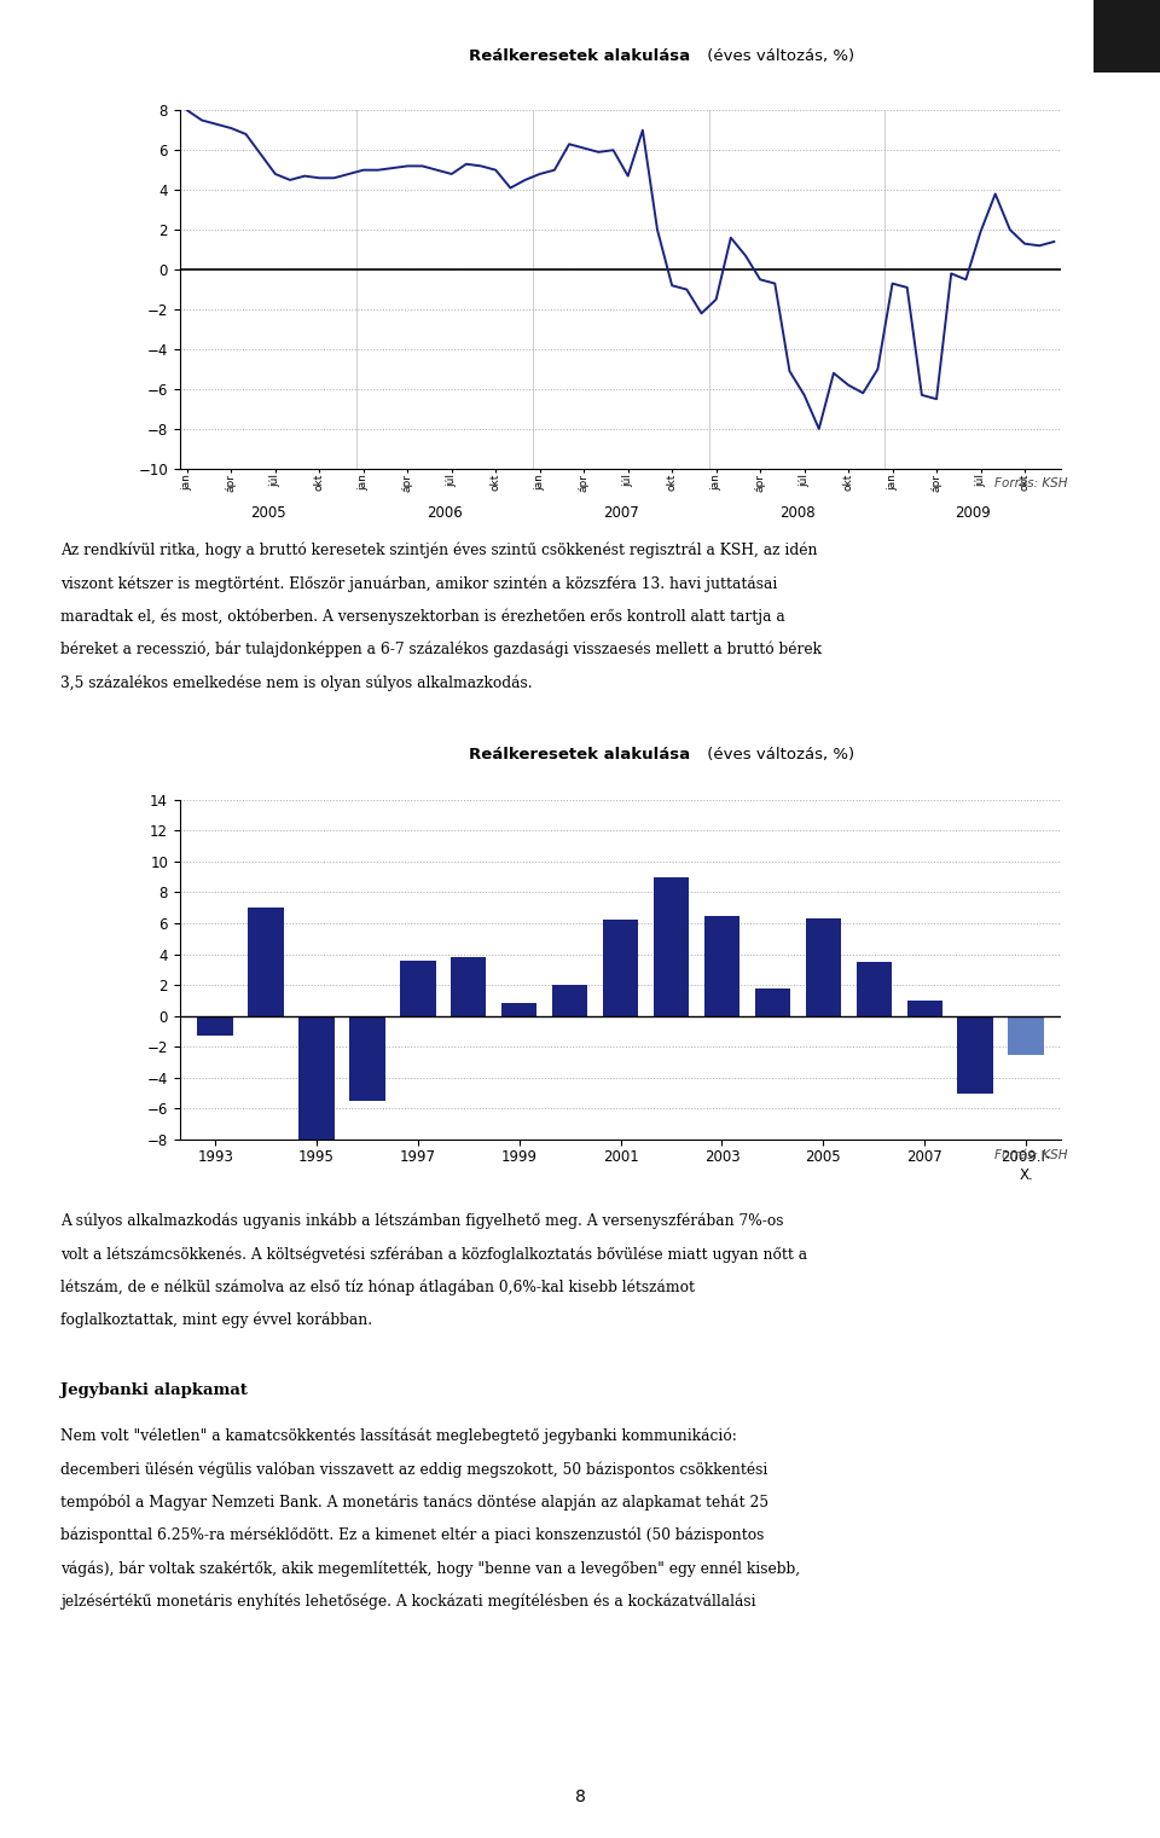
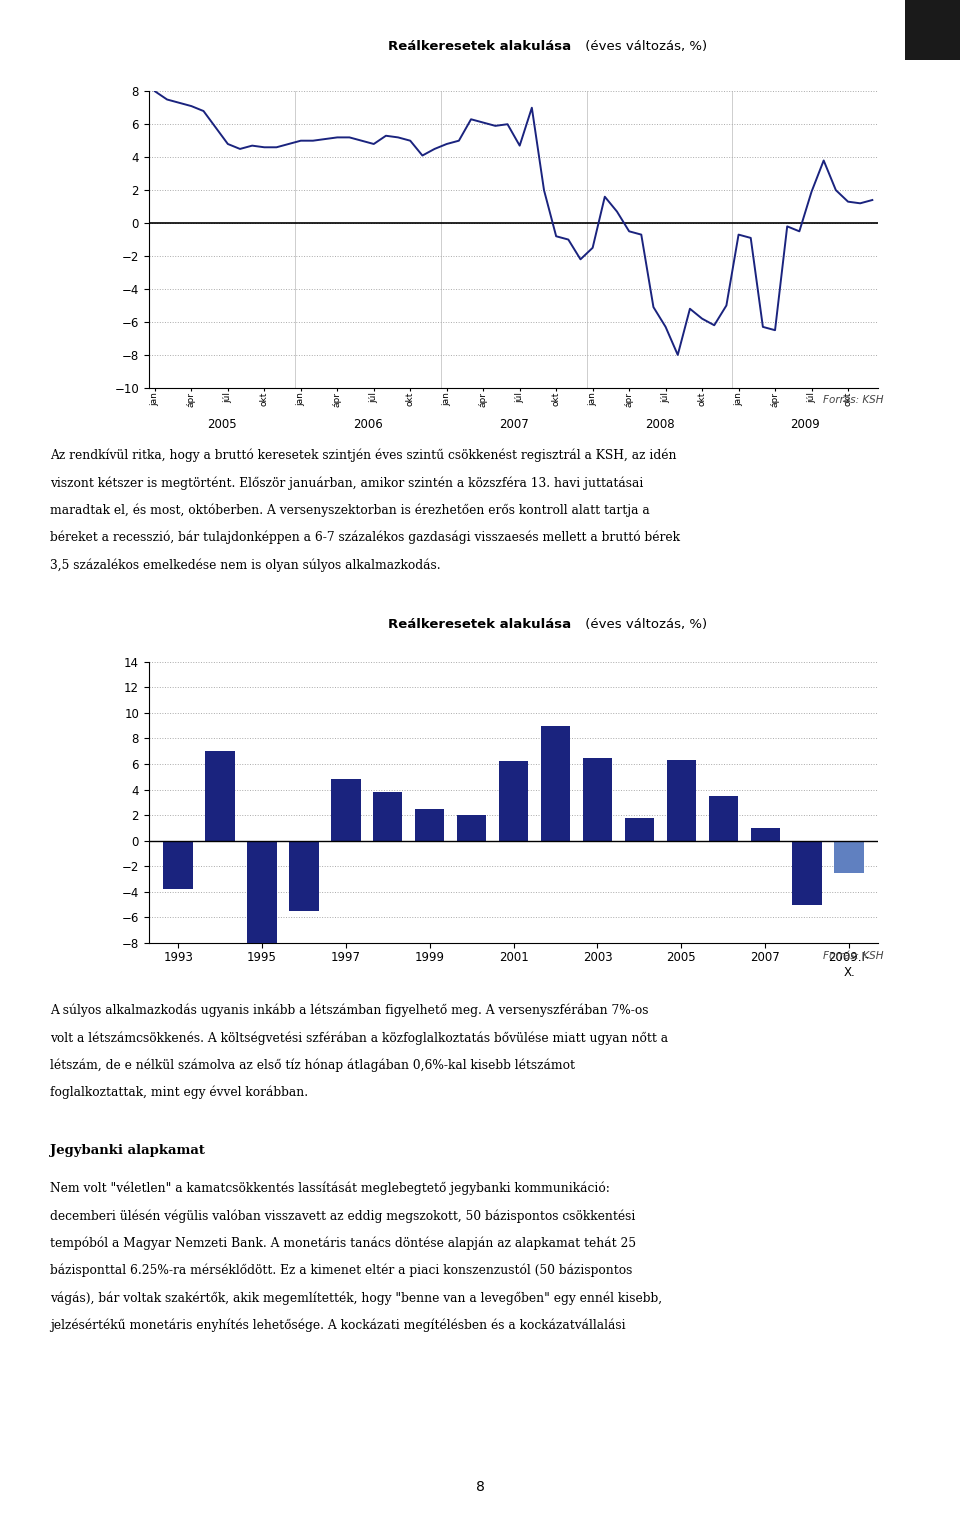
1993: -1.3 -> -3.8
1997: 3.6 -> 4.8
1999: 0.8 -> 2.5
